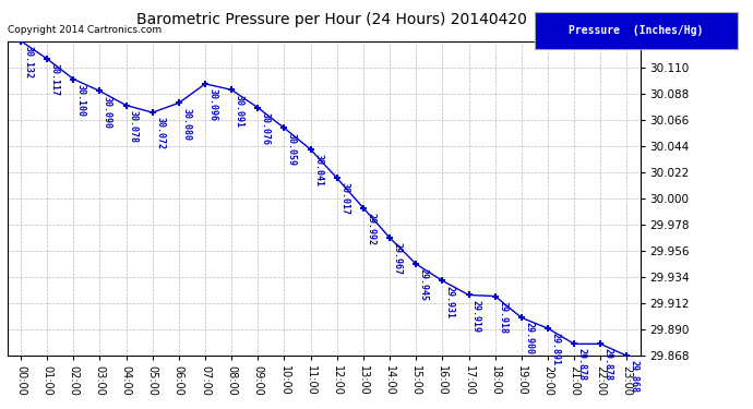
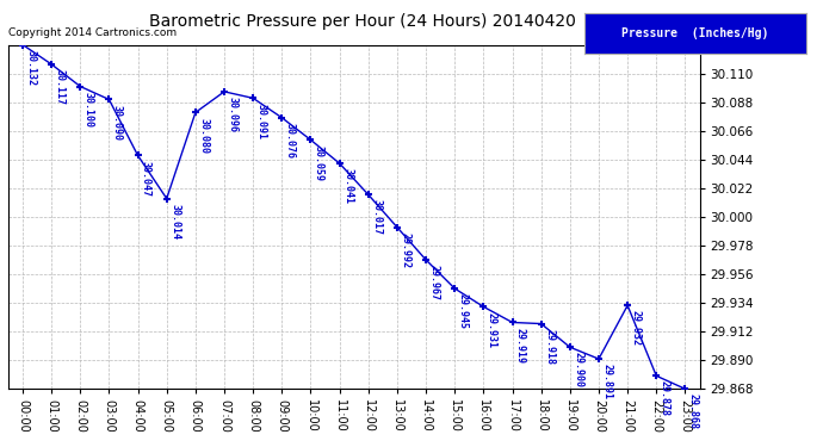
04:00: 30.078 -> 30.047
05:00: 30.072 -> 30.014
21:00: 29.878 -> 29.932
